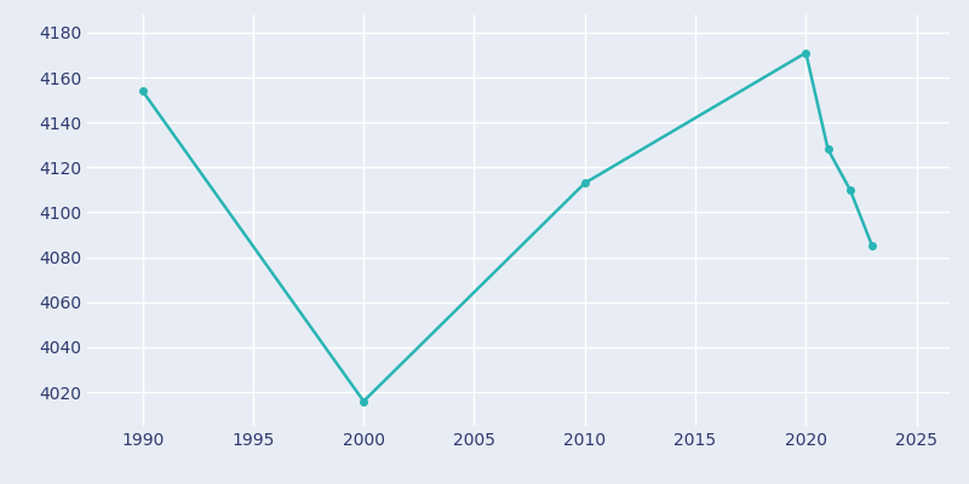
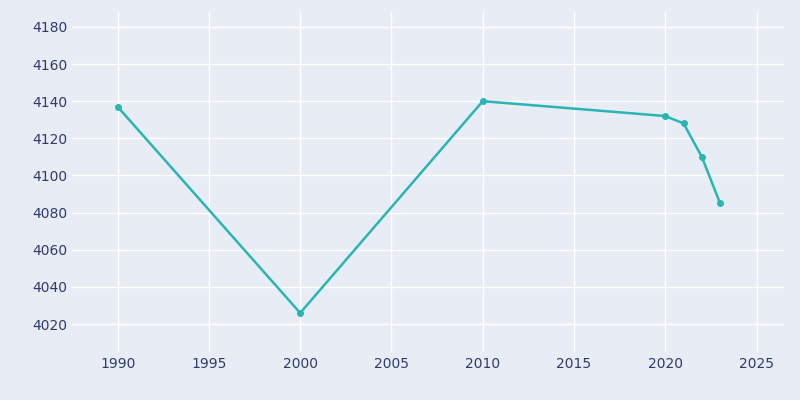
1990: 4154 -> 4137
2000: 4016 -> 4026
2010: 4113 -> 4140
2020: 4171 -> 4132
